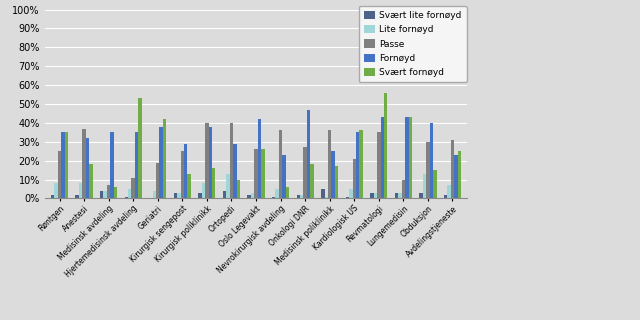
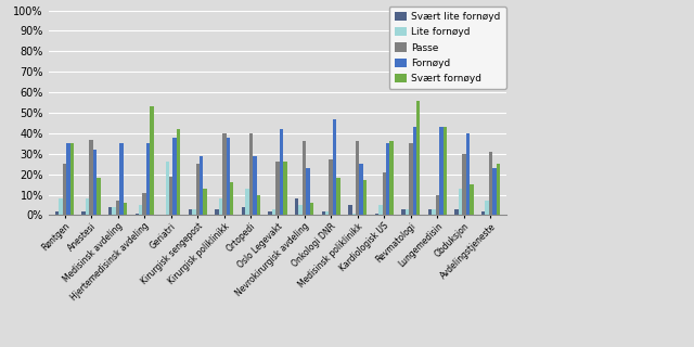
Lite fornøyd/Geriatri: 4% -> 26%
Svært lite fornøyd/Nevrokirurgisk avdeling: 1% -> 8%
